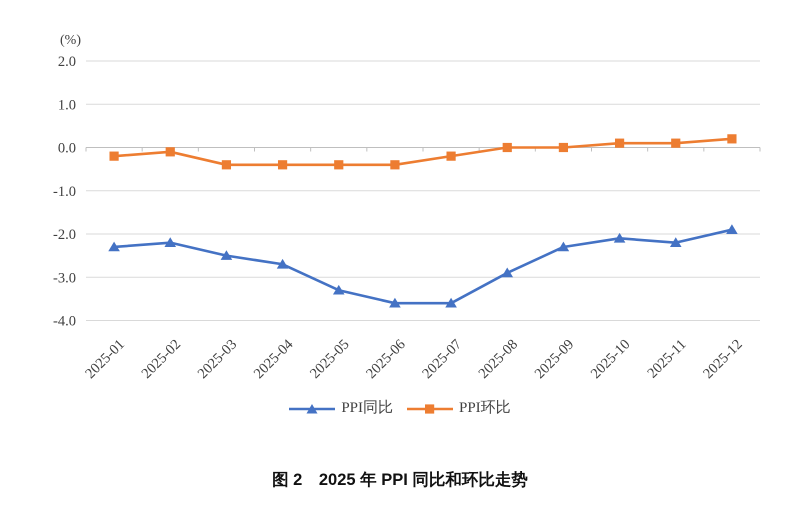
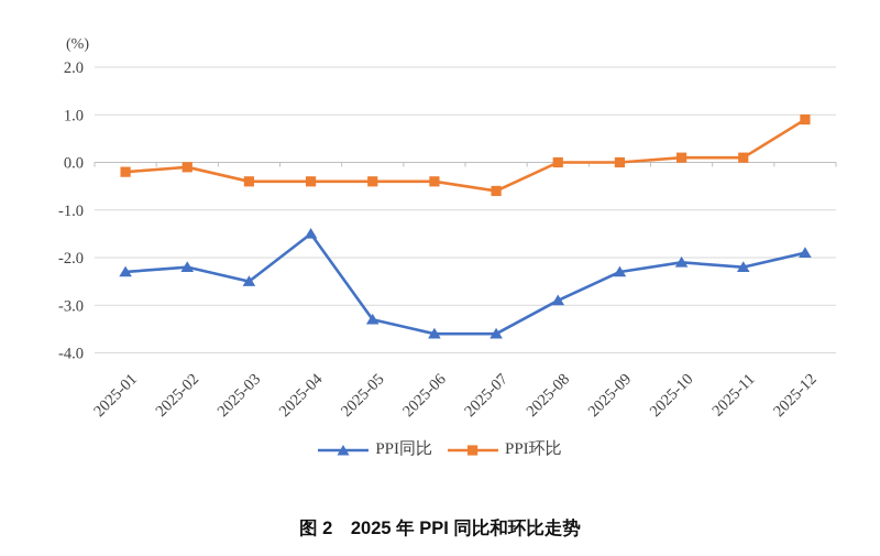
PPI同比/2025-04: -2.7 -> -1.5
PPI环比/2025-07: -0.2 -> -0.6
PPI环比/2025-12: 0.2 -> 0.9
